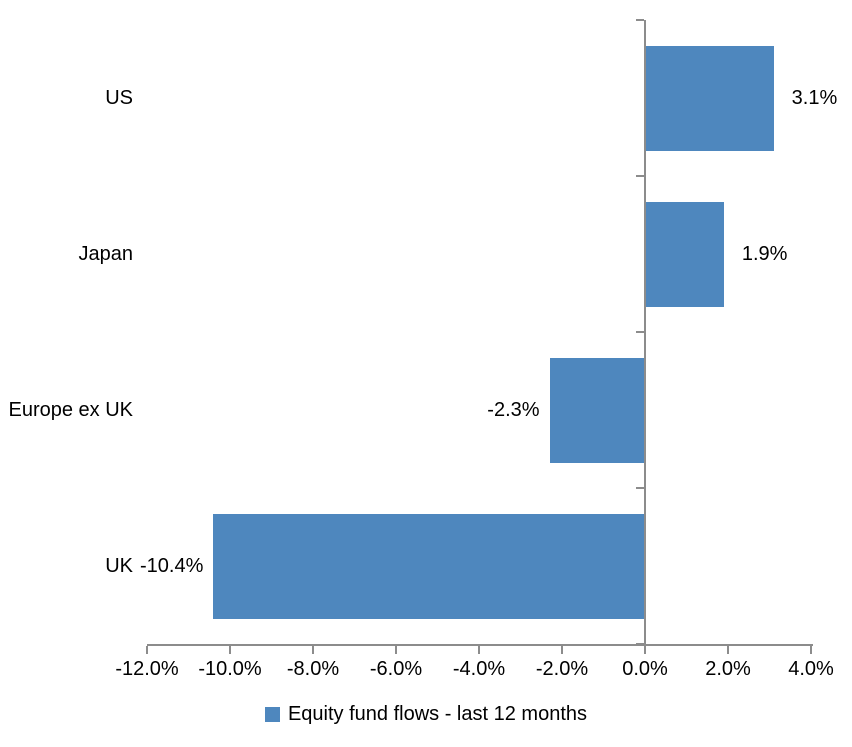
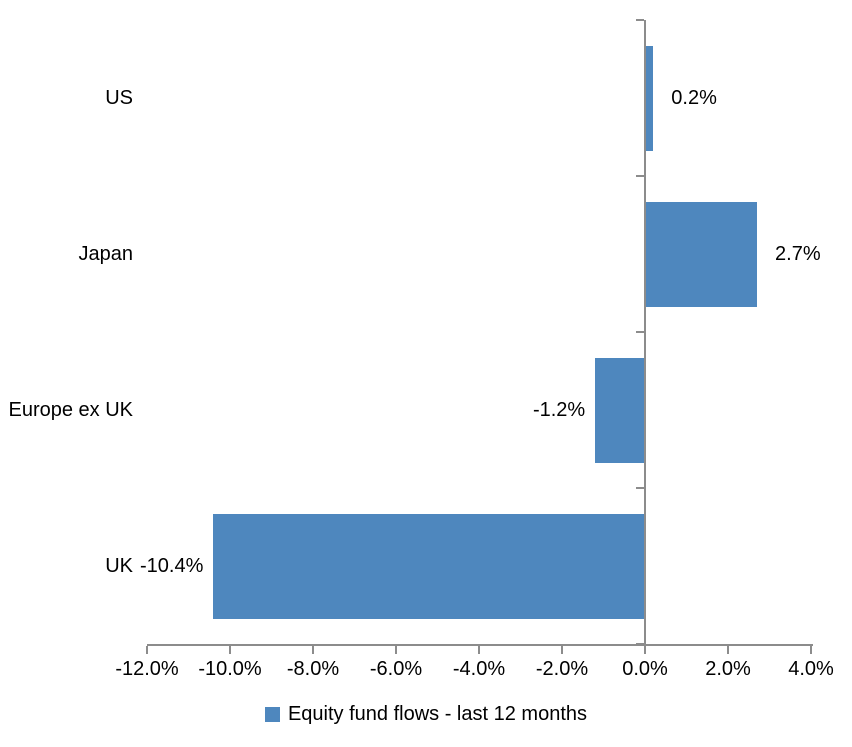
US: 3.1% -> 0.2%
Japan: 1.9% -> 2.7%
Europe ex UK: -2.3% -> -1.2%
